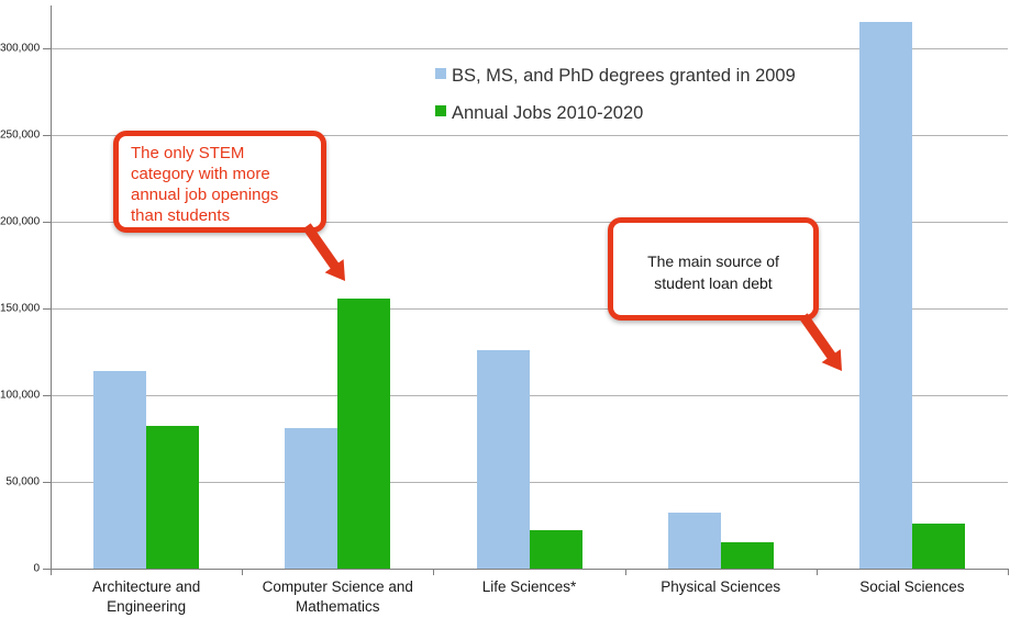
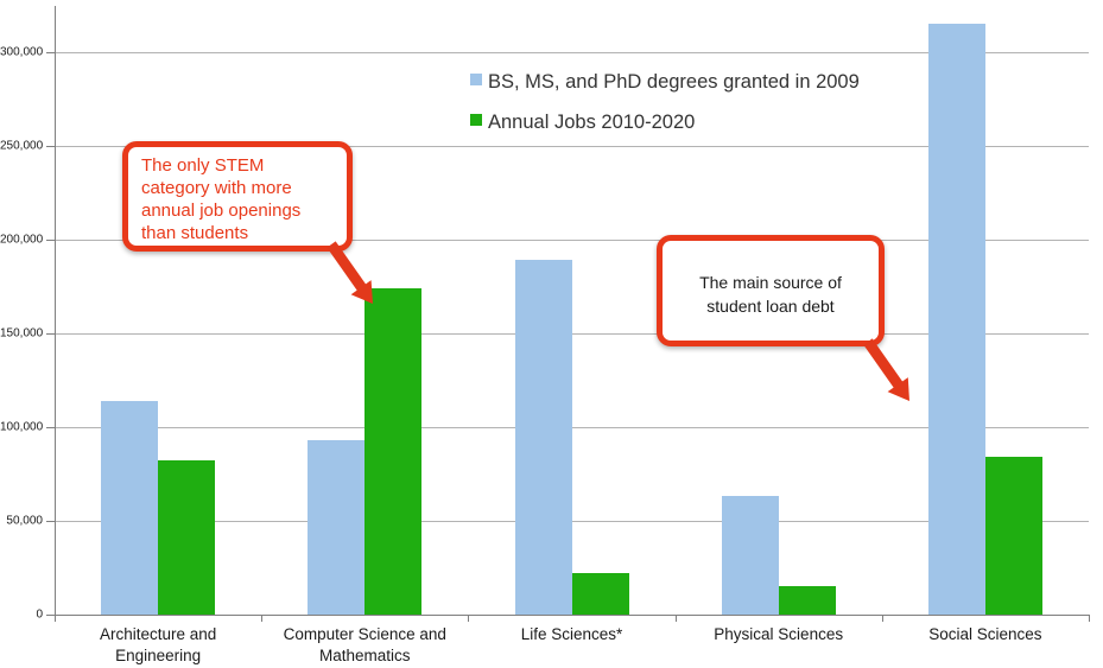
BS, MS, and PhD degrees granted in 2009/Computer Science and Mathematics: 81000 -> 93000
Annual Jobs 2010-2020/Computer Science and Mathematics: 156000 -> 174000
BS, MS, and PhD degrees granted in 2009/Life Sciences*: 126000 -> 189000
BS, MS, and PhD degrees granted in 2009/Physical Sciences: 32000 -> 63000
Annual Jobs 2010-2020/Social Sciences: 26000 -> 84000
